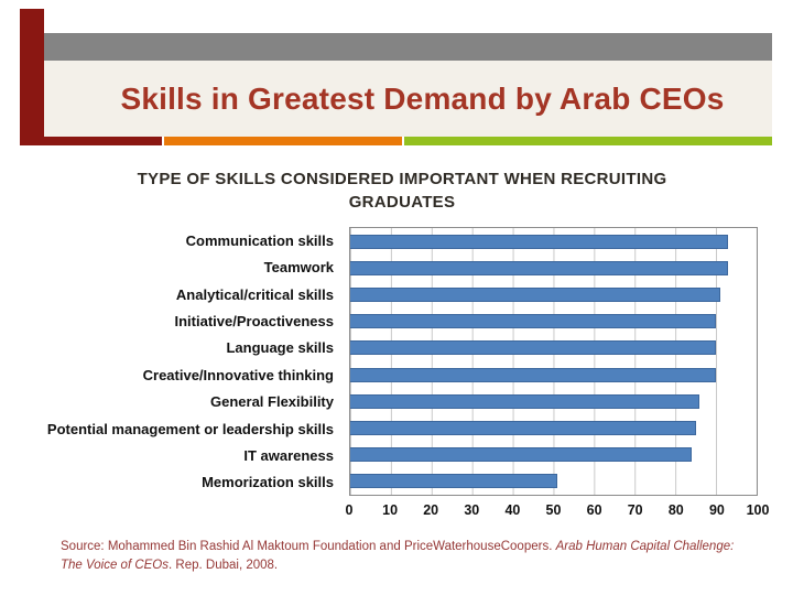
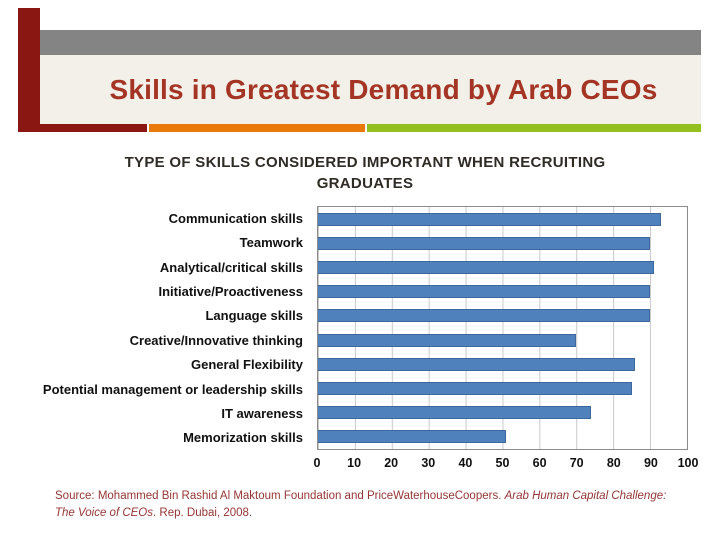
Teamwork: 93 -> 90
Creative/Innovative thinking: 90 -> 70
IT awareness: 84 -> 74
